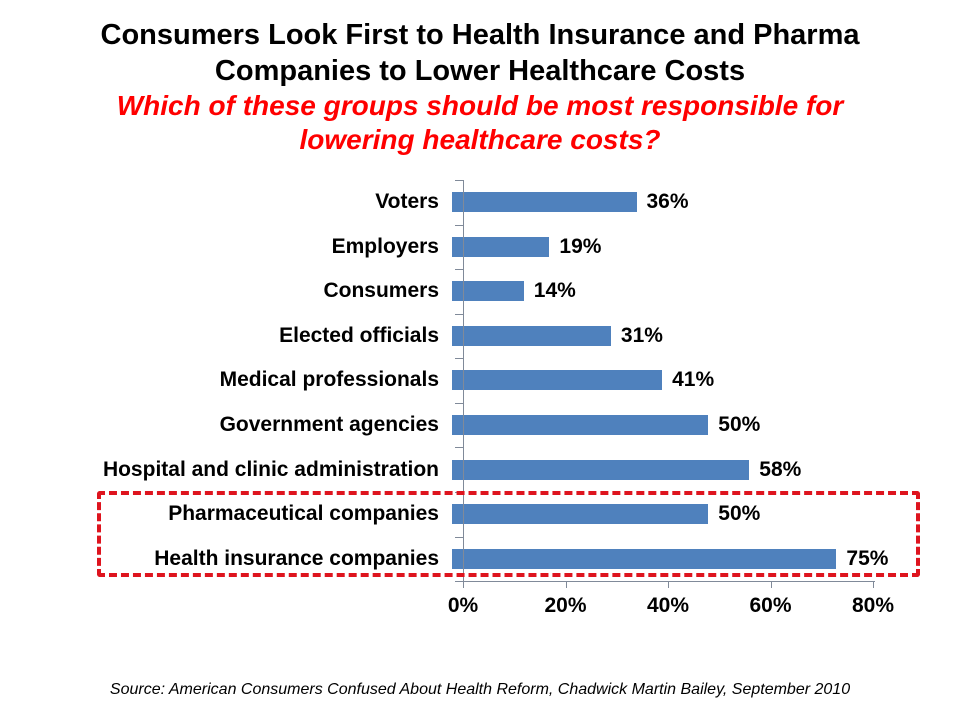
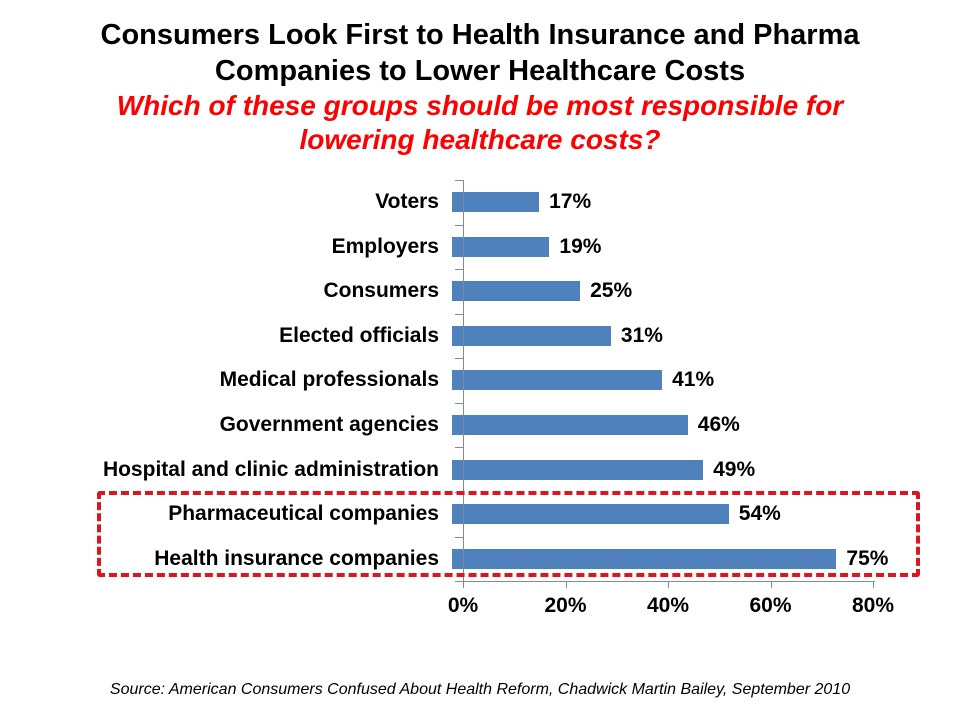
Voters: 36% -> 17%
Consumers: 14% -> 25%
Government agencies: 50% -> 46%
Hospital and clinic administration: 58% -> 49%
Pharmaceutical companies: 50% -> 54%
